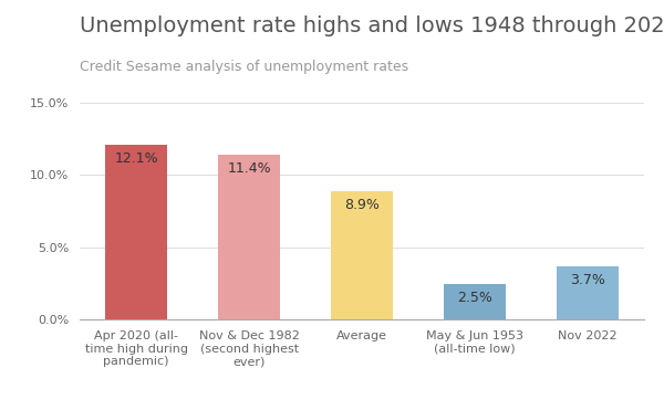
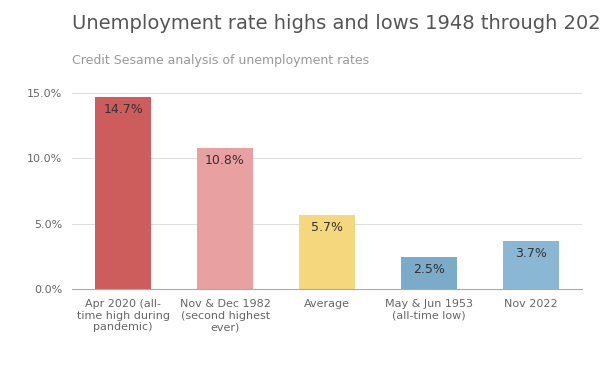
Apr 2020 (all- time high during pandemic): 12.1% -> 14.7%
Nov & Dec 1982 (second highest ever): 11.4% -> 10.8%
Average: 8.9% -> 5.7%
